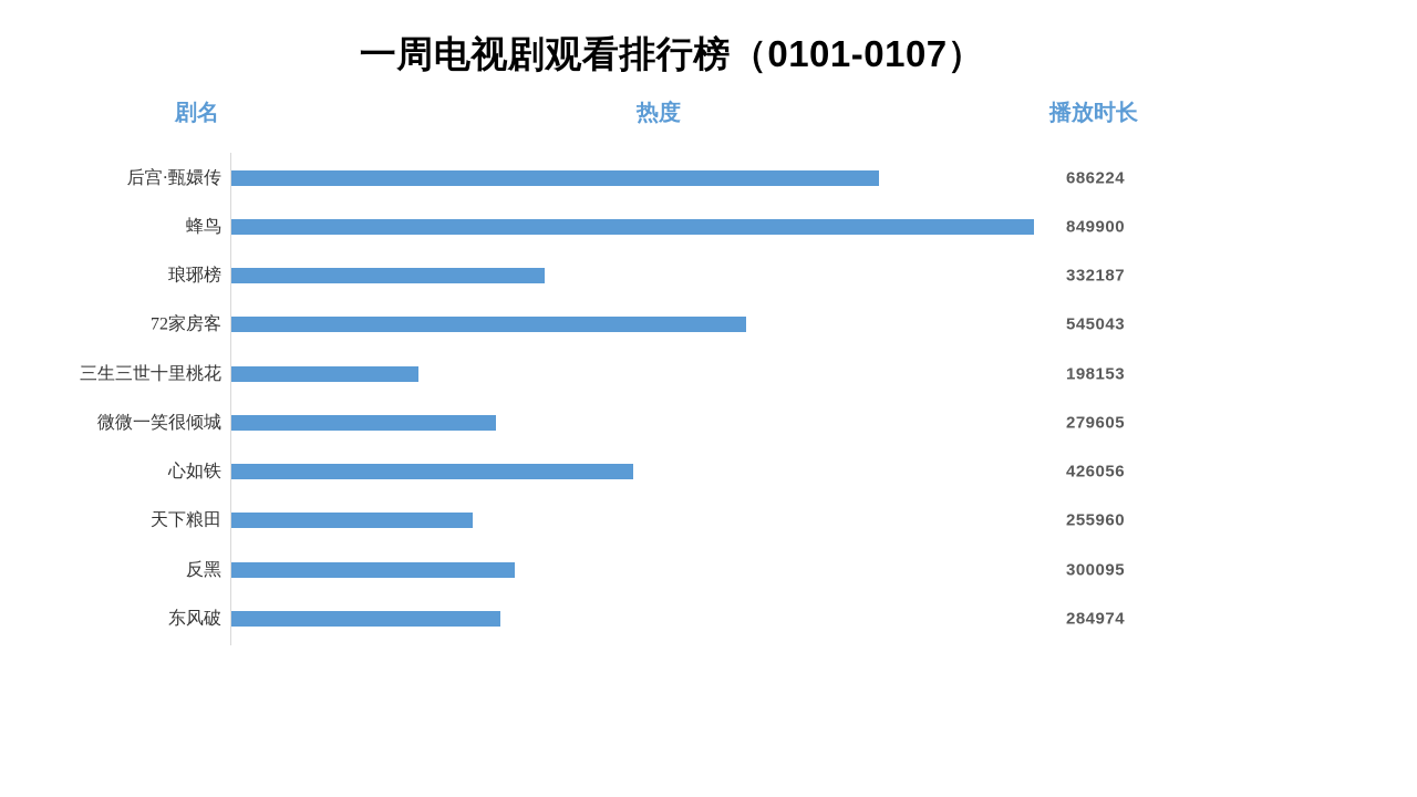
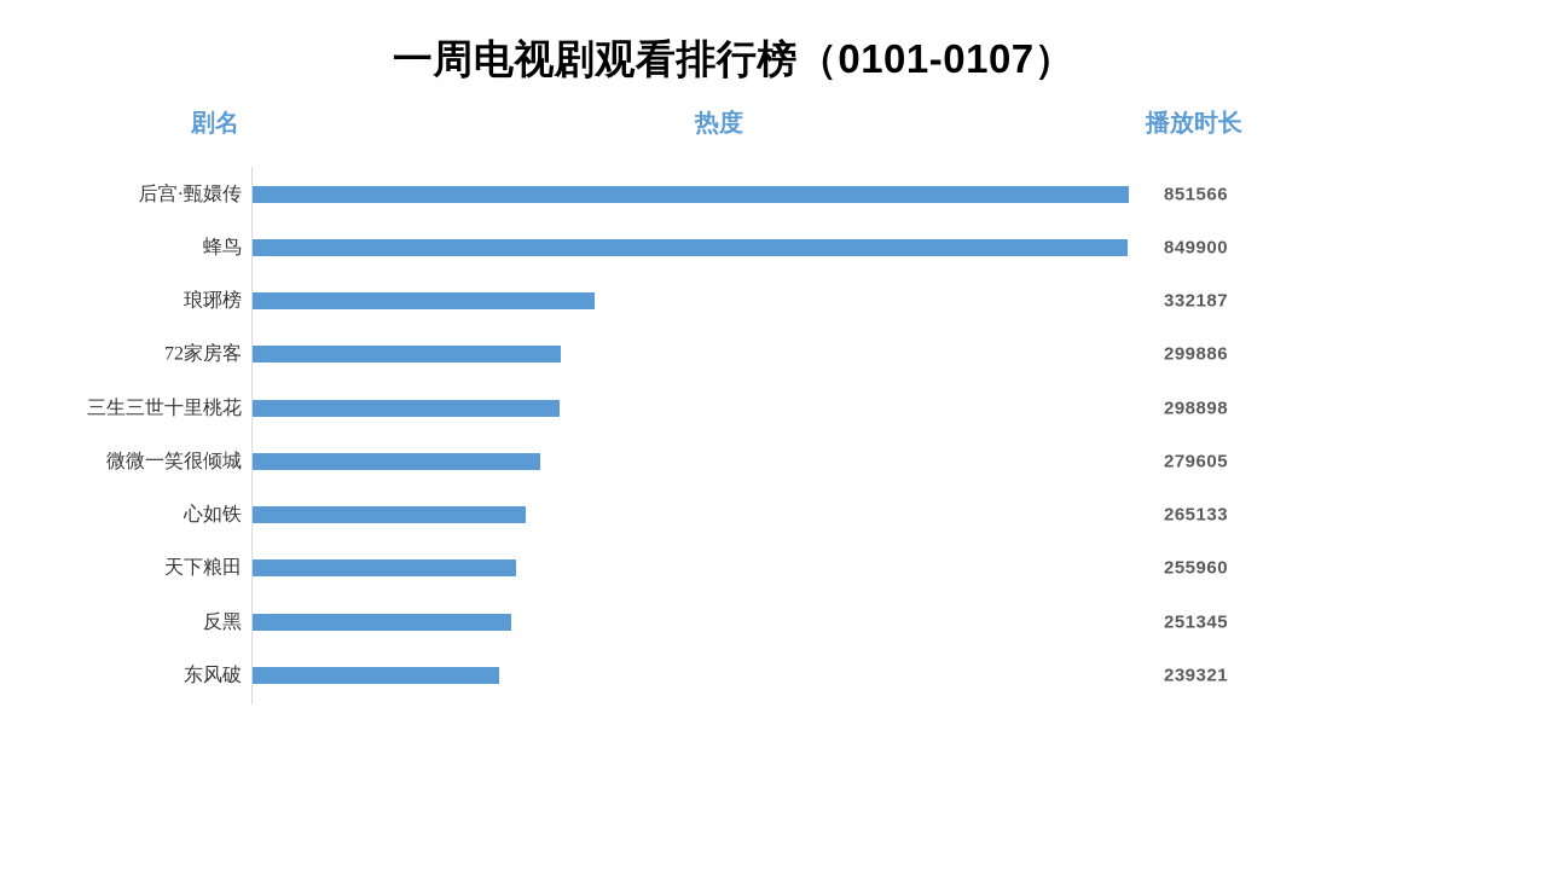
后宫·甄嬛传: 686224 -> 851566
72家房客: 545043 -> 299886
三生三世十里桃花: 198153 -> 298898
心如铁: 426056 -> 265133
反黑: 300095 -> 251345
东风破: 284974 -> 239321
